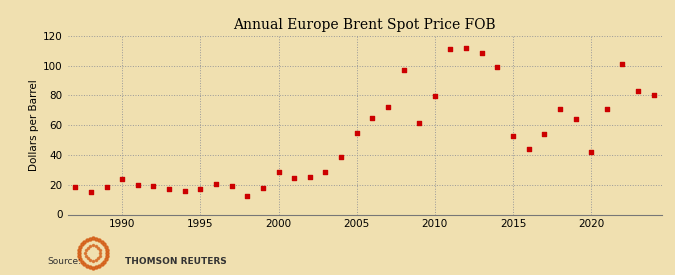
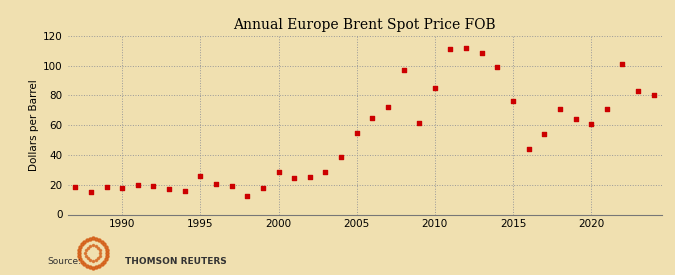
1990: 24 -> 18
1995: 17 -> 26
2010: 80 -> 85
2015: 52 -> 76
2020: 42 -> 61
